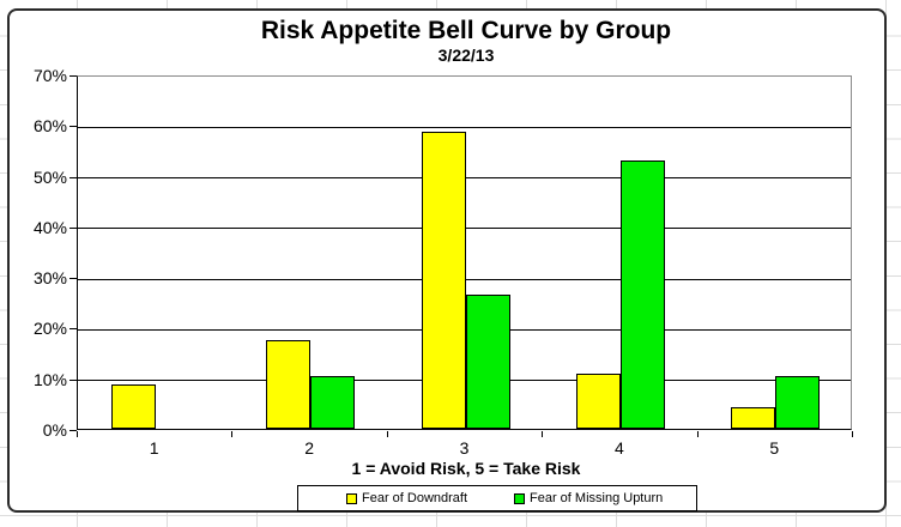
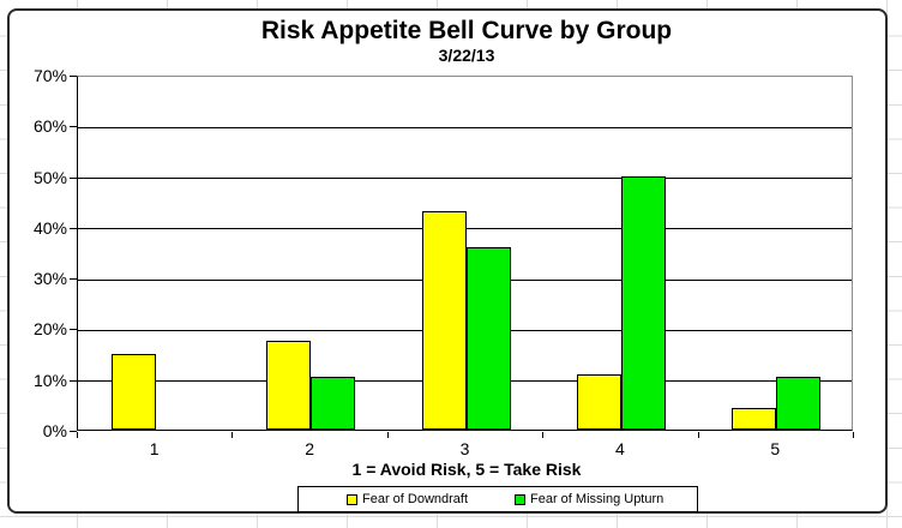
Fear of Downdraft/1: 9% -> 15%
Fear of Downdraft/3: 59% -> 43%
Fear of Missing Upturn/3: 26% -> 36%
Fear of Missing Upturn/4: 53% -> 50%
